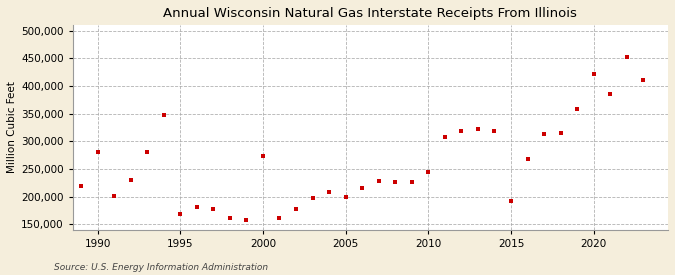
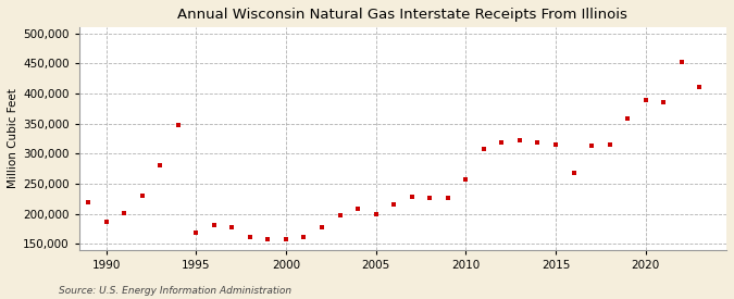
1990: 280,000 -> 187,000
2000: 274,000 -> 158,000
2010: 244,000 -> 257,000
2015: 192,000 -> 315,000
2020: 422,000 -> 390,000
